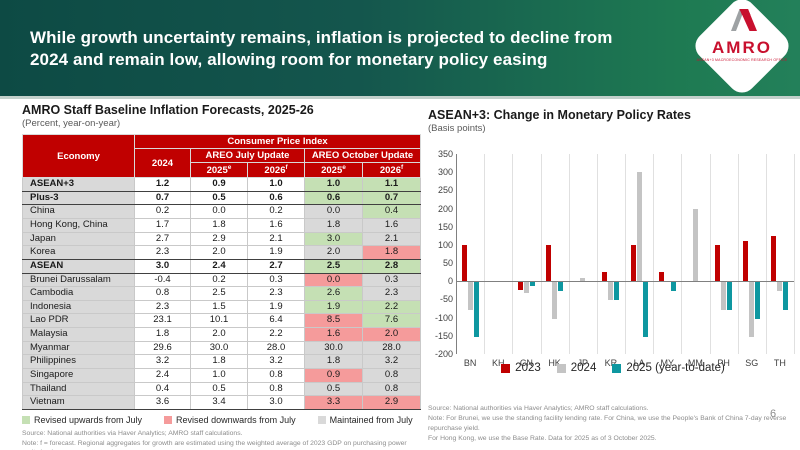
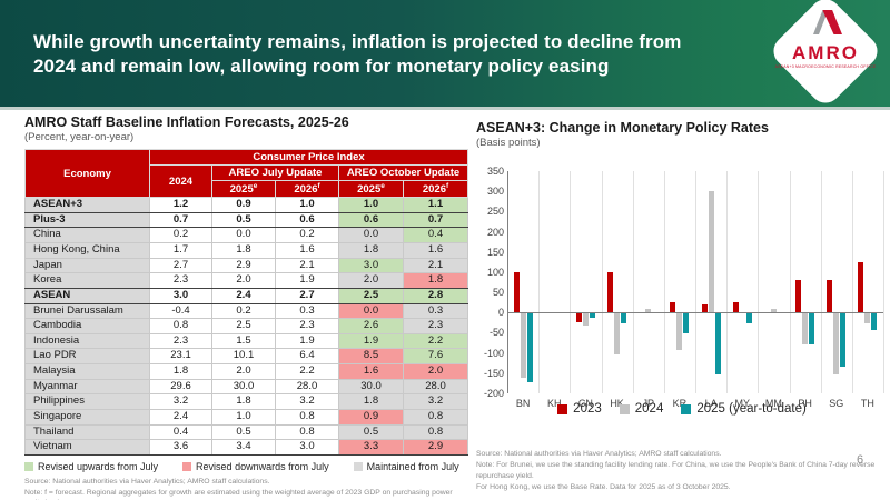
2024/BN: -80 -> -160
2025 (year-to-date)/BN: -150 -> -170
2024/KR: -50 -> -90
2023/LA: 100 -> 20
2024/MM: 200 -> 10
2023/PH: 100 -> 80
2023/SG: 110 -> 80
2025 (year-to-date)/SG: -100 -> -130
2025 (year-to-date)/TH: -80 -> -40
